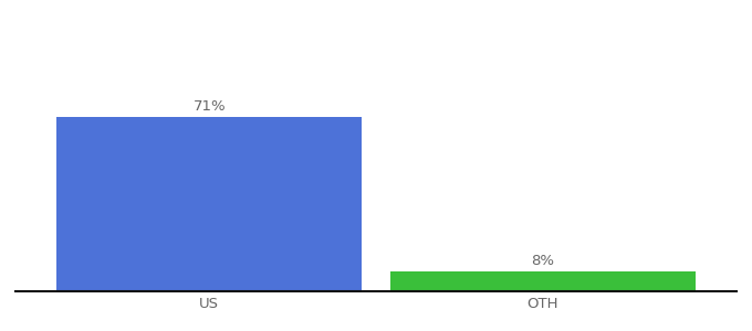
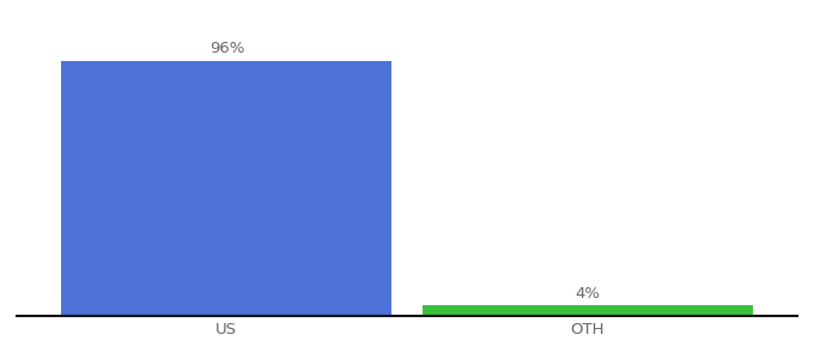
US: 71% -> 96%
OTH: 8% -> 4%
